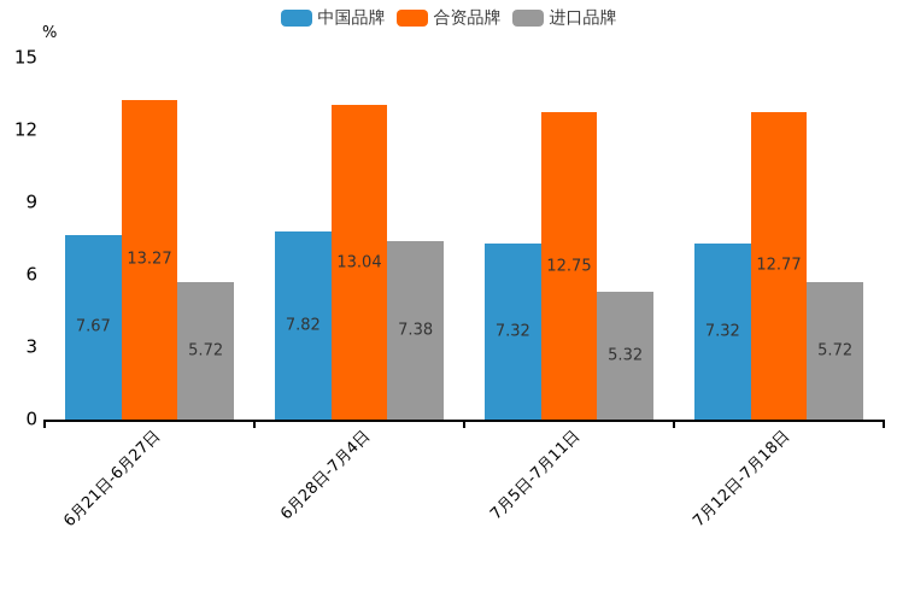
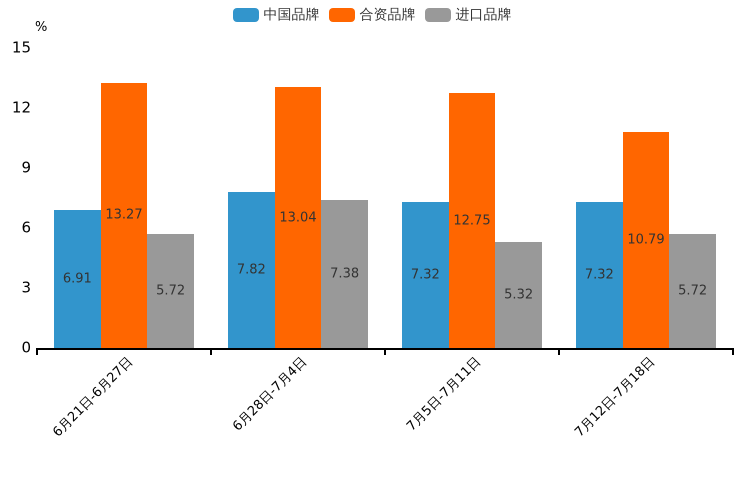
中国品牌/6月21日-6月27日: 7.67 -> 6.91
合资品牌/7月12日-7月18日: 12.77 -> 10.79
